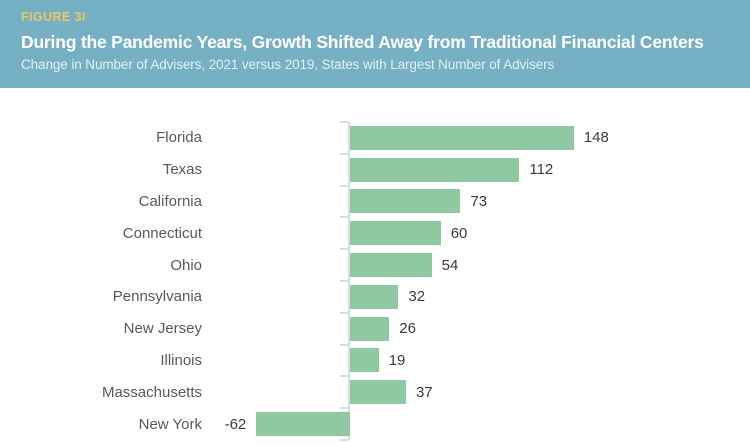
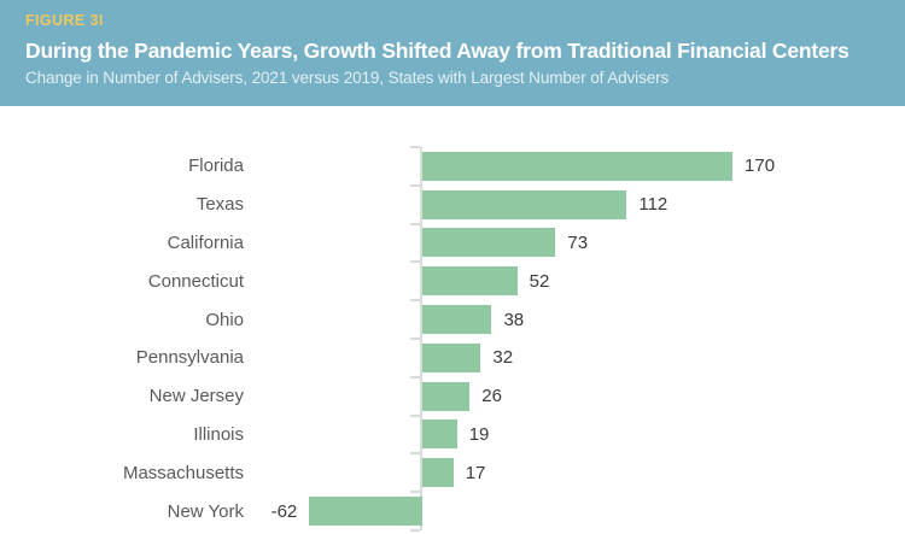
Florida: 148 -> 170
Connecticut: 60 -> 52
Ohio: 54 -> 38
Massachusetts: 37 -> 17
